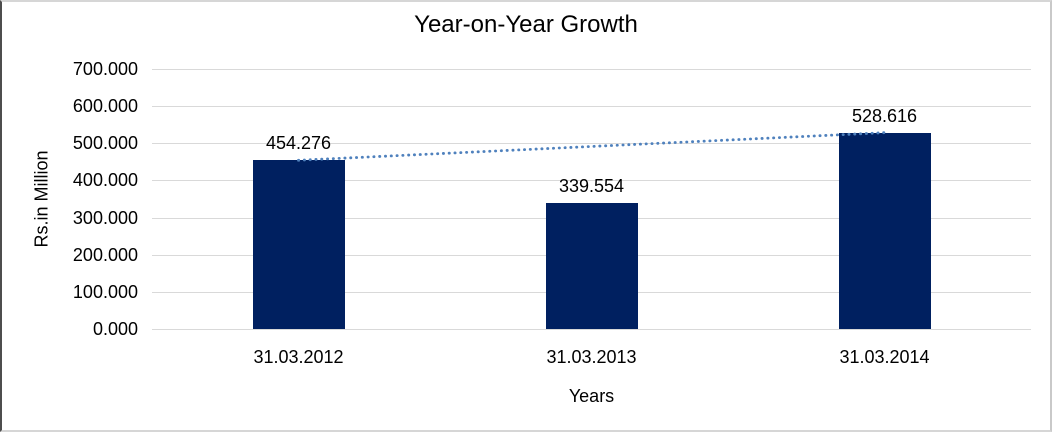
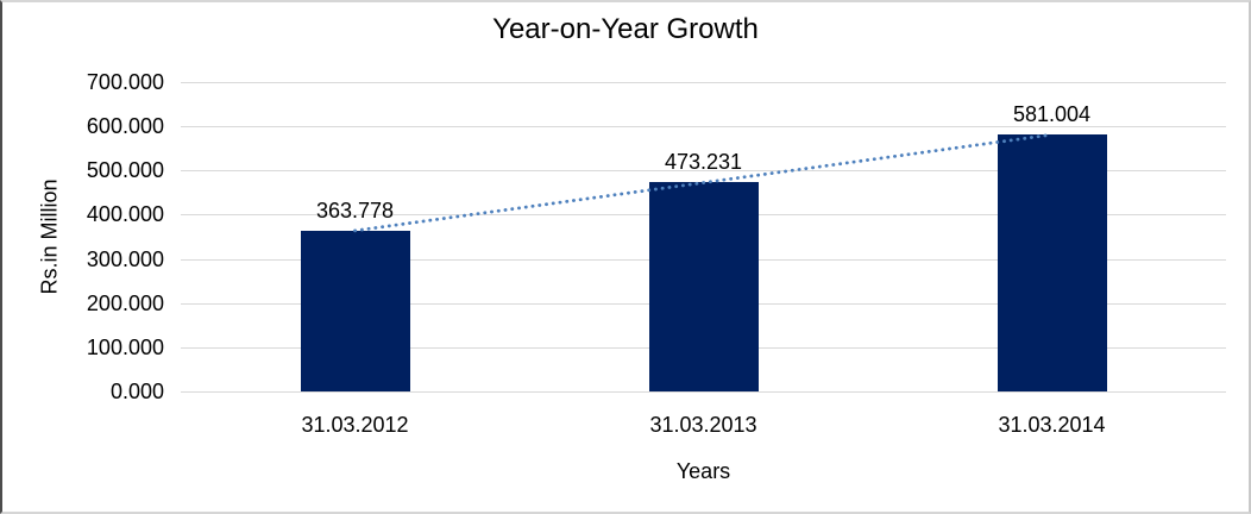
31.03.2012: 454.276 -> 363.778
31.03.2013: 339.554 -> 473.231
31.03.2014: 528.616 -> 581.004
